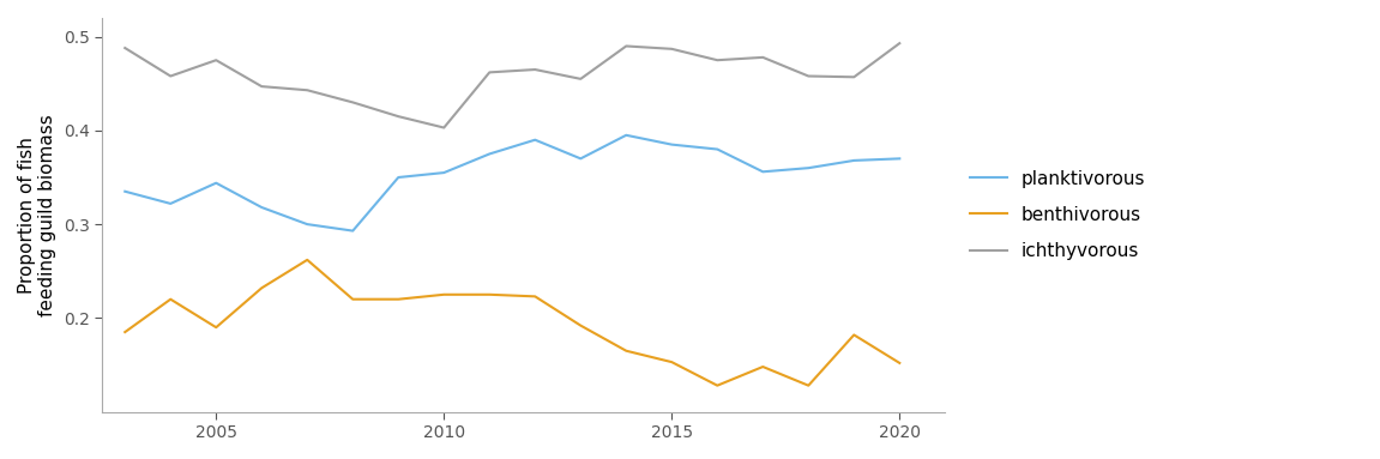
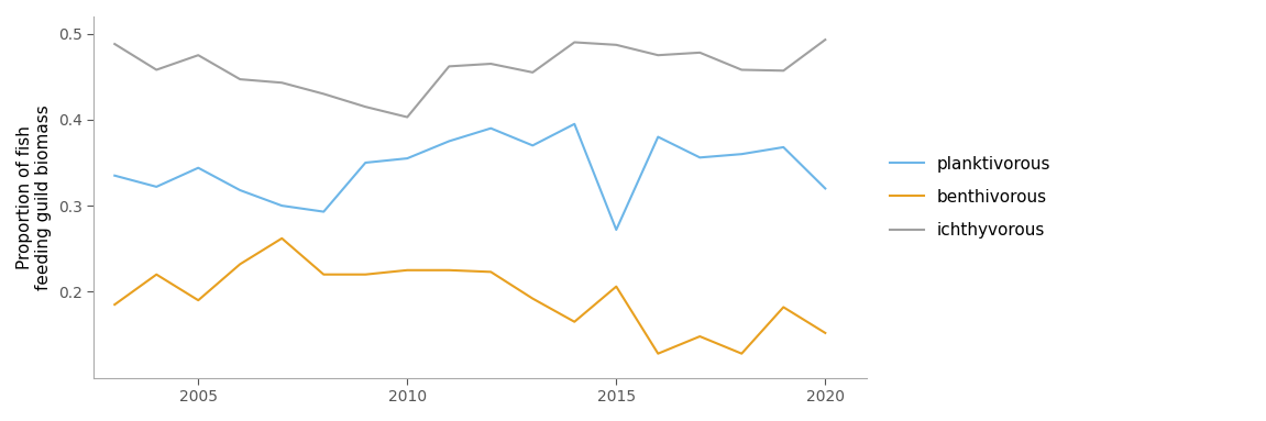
planktivorous/2015: 0.385 -> 0.272
benthivorous/2015: 0.153 -> 0.206
planktivorous/2020: 0.370 -> 0.320
